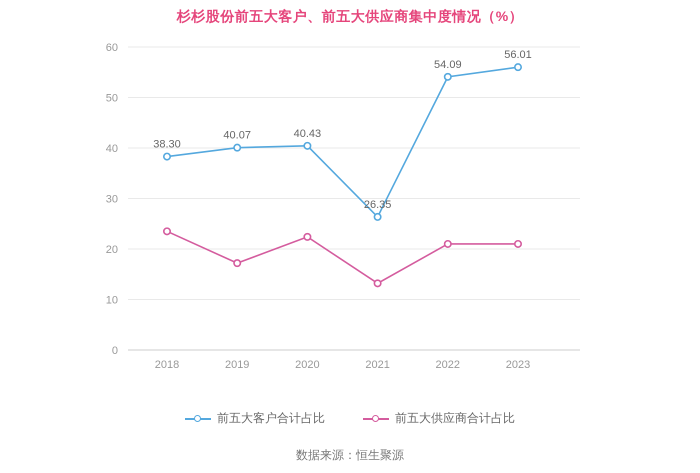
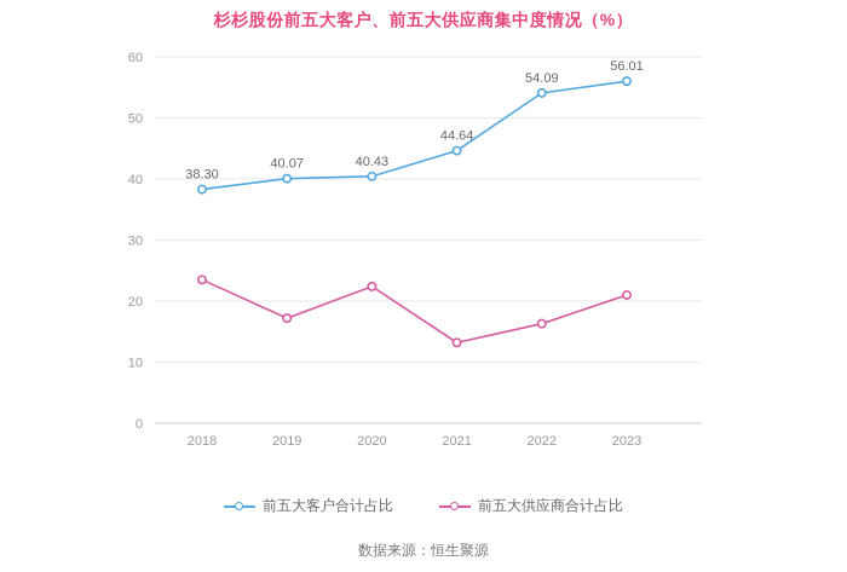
前五大客户合计占比/2021: 26.35 -> 44.64
前五大供应商合计占比/2022: 21 -> 16
